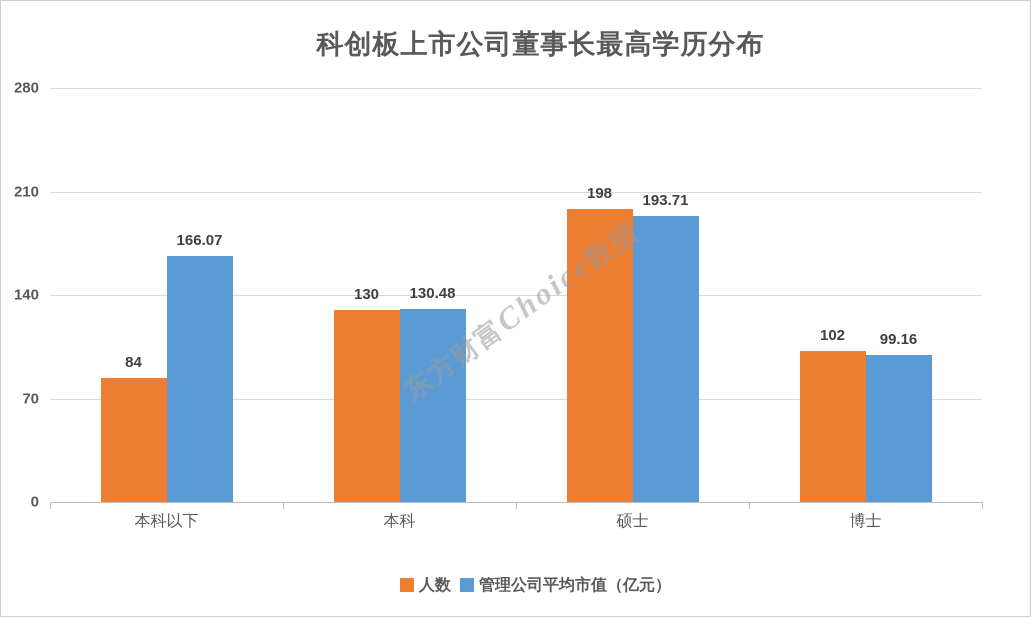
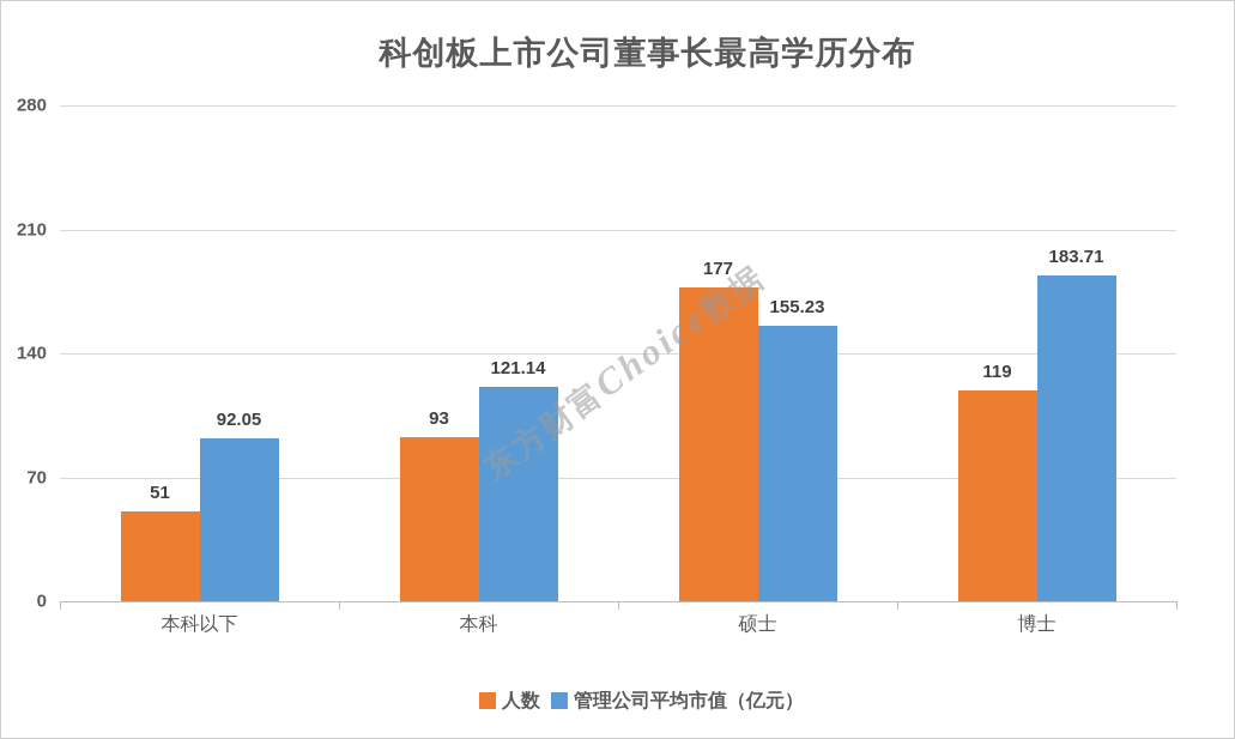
人数/本科以下: 84 -> 51
管理公司平均市值（亿元）/本科以下: 166.07 -> 92.05
人数/本科: 130 -> 93
管理公司平均市值（亿元）/本科: 130.48 -> 121.14
人数/硕士: 198 -> 177
管理公司平均市值（亿元）/硕士: 193.71 -> 155.23
人数/博士: 102 -> 119
管理公司平均市值（亿元）/博士: 99.16 -> 183.71
